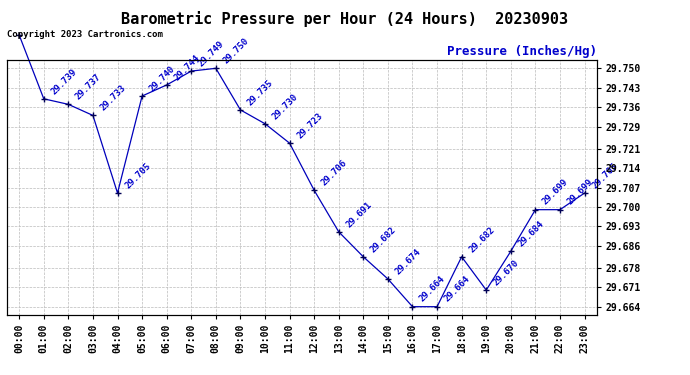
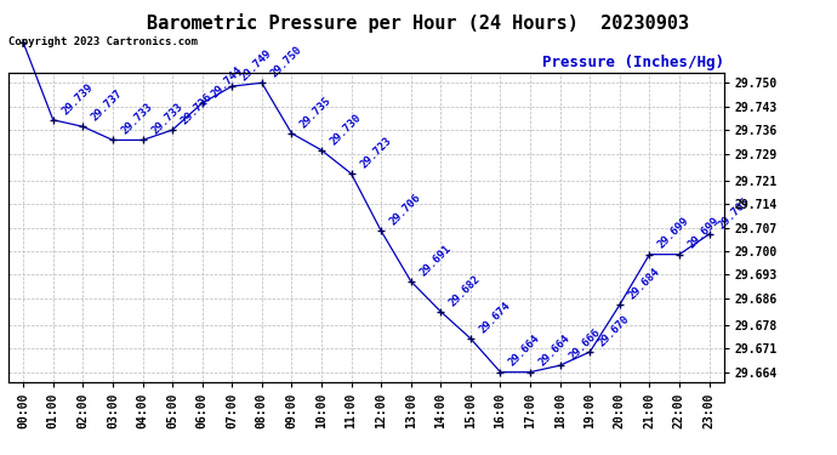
04:00: 29.705 -> 29.733
05:00: 29.740 -> 29.736
18:00: 29.682 -> 29.666
